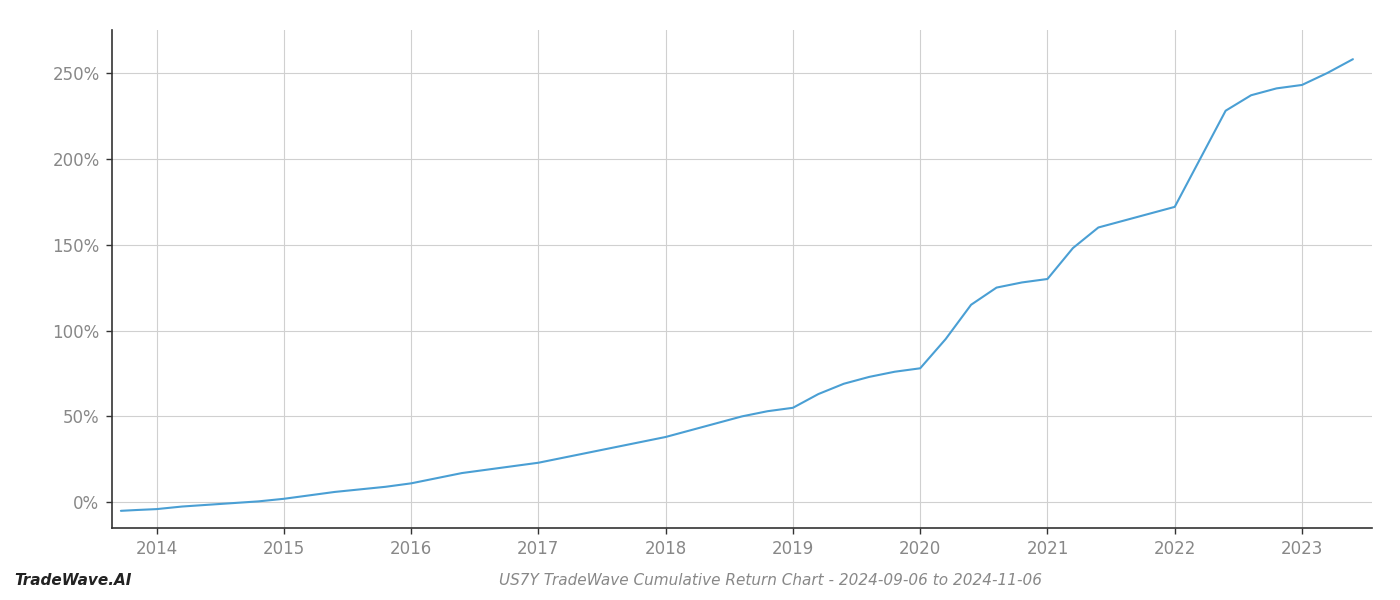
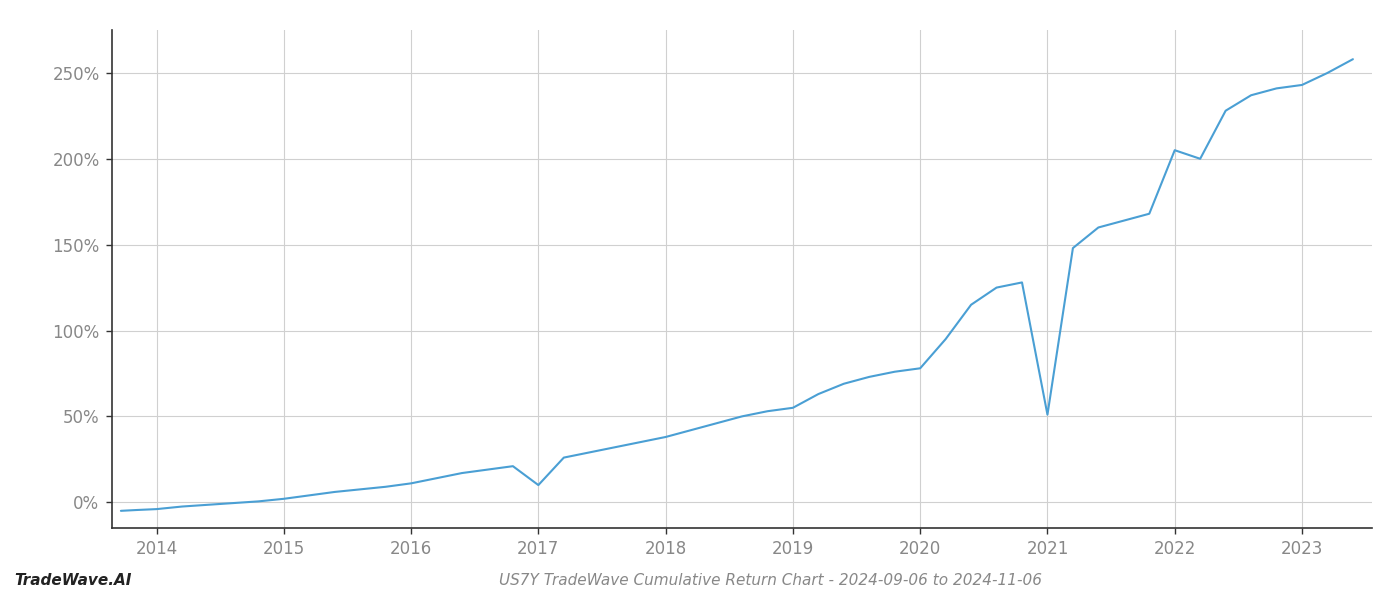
2017: 23% -> 10%
2021: 130% -> 51%
2022: 172% -> 205%
